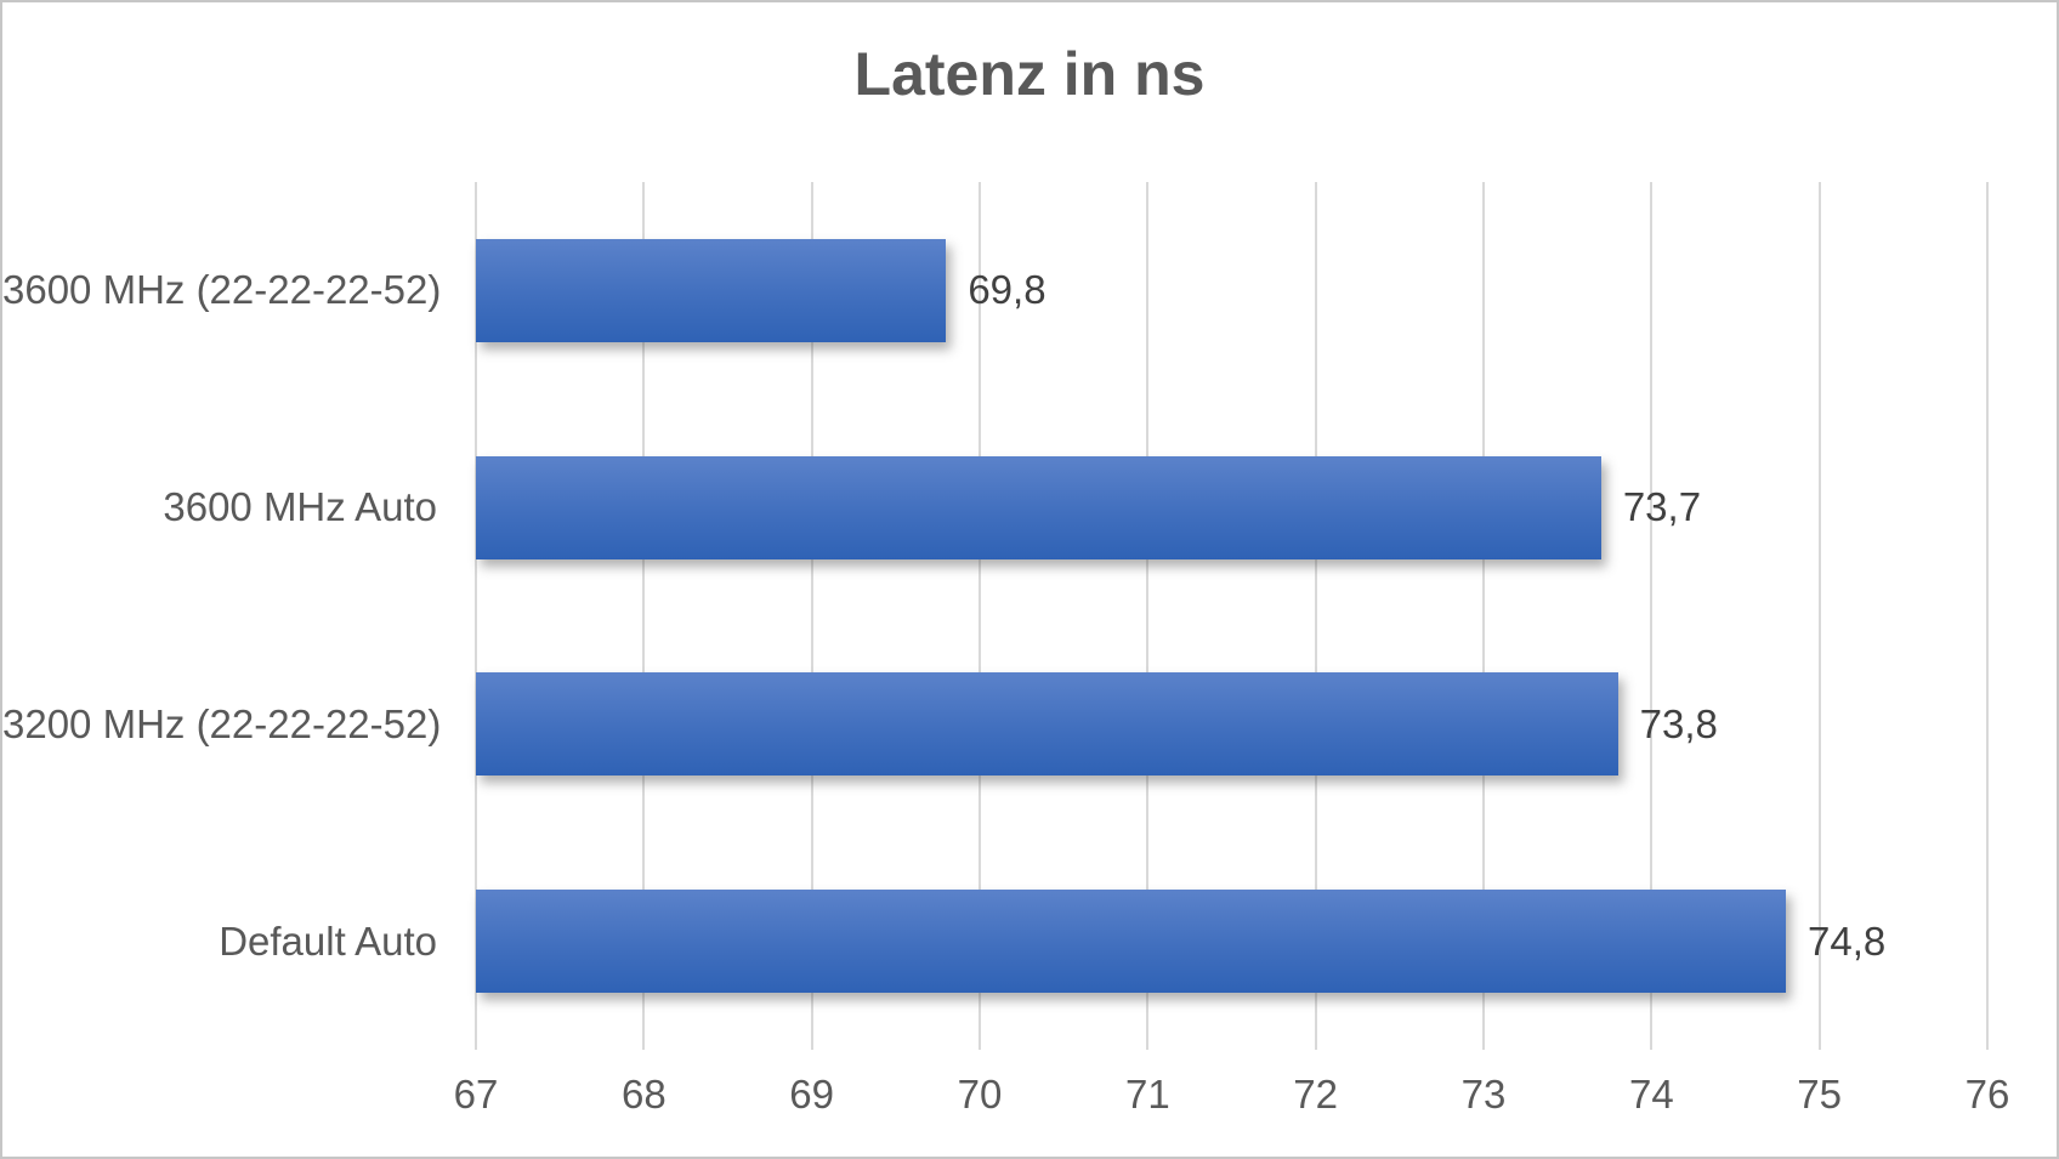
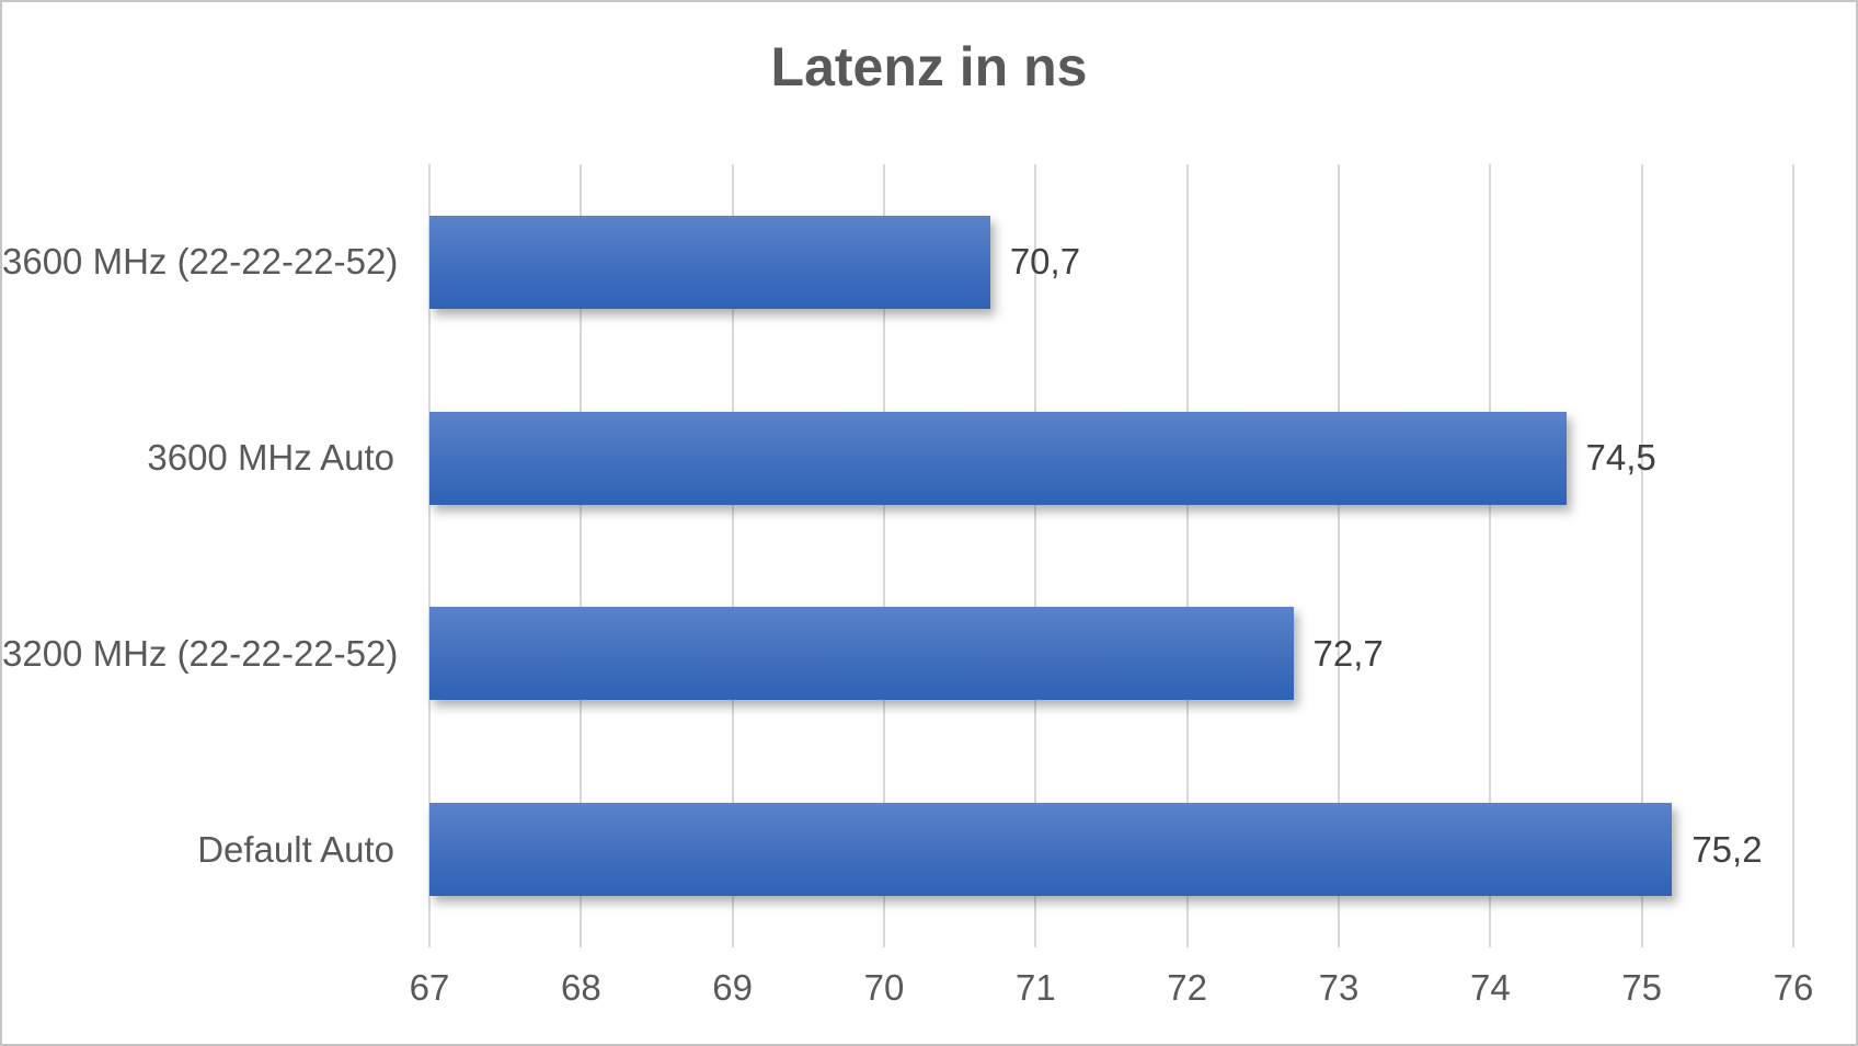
3600 MHz (22-22-22-52): 69,8 -> 70,7
3600 MHz Auto: 73,7 -> 74,5
3200 MHz (22-22-22-52): 73,8 -> 72,7
Default Auto: 74,8 -> 75,2
